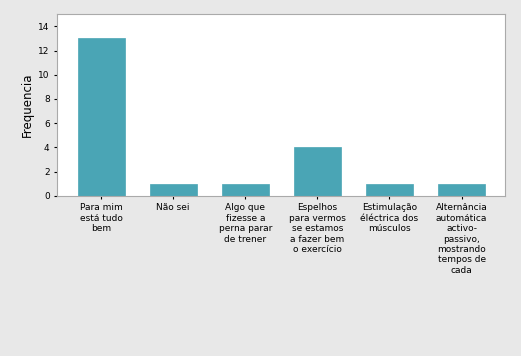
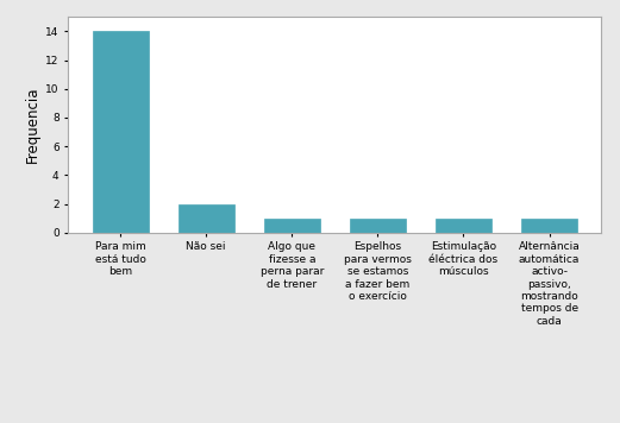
Para mim está tudo bem: 13 -> 14
Não sei: 1 -> 2
Espelhos para vermos se estamos a fazer bem o exercício: 4 -> 1
